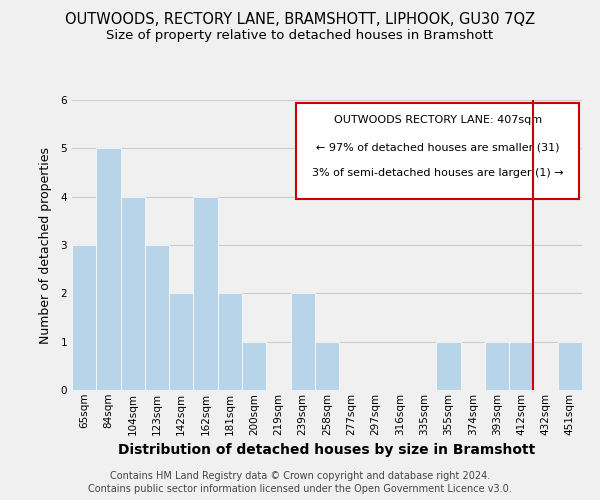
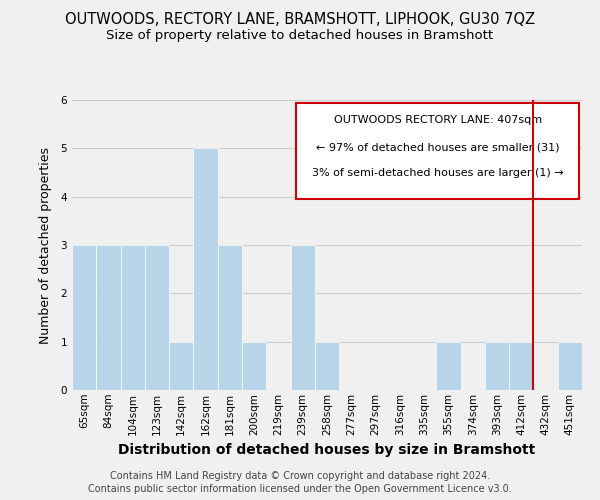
84sqm: 5 -> 3
104sqm: 4 -> 3
142sqm: 2 -> 1
162sqm: 4 -> 5
181sqm: 2 -> 3
239sqm: 2 -> 3
